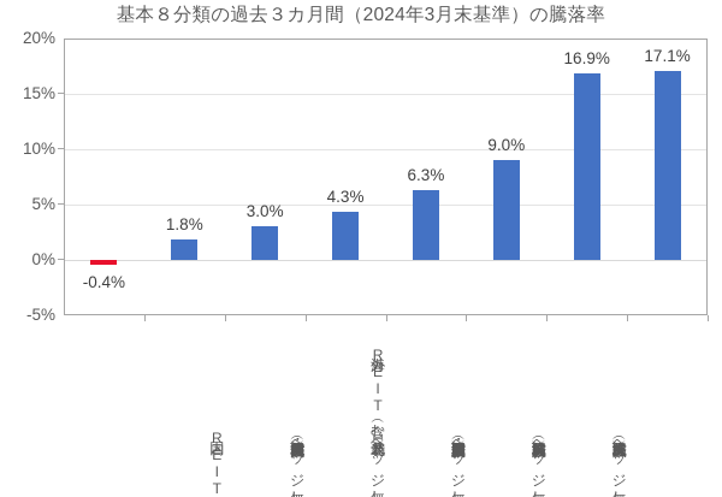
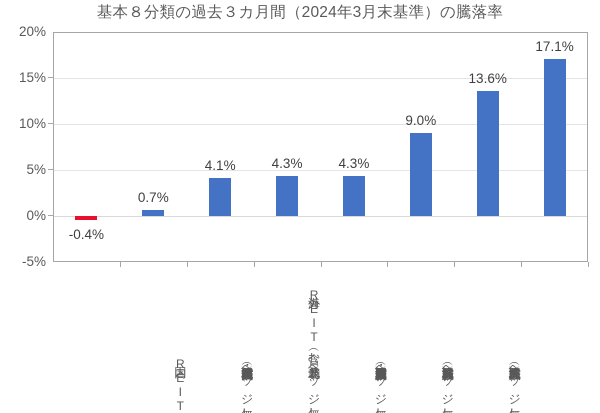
国内REIT: 1.8% -> 0.7%
先進国債券（広域・高格付）為替ヘッジ無し: 3.0% -> 4.1%
新興国債券（広域・新興国通貨建）為替ヘッジ無し: 6.3% -> 4.3%
先進国株式（広域）為替ヘッジ無し: 16.9% -> 13.6%
